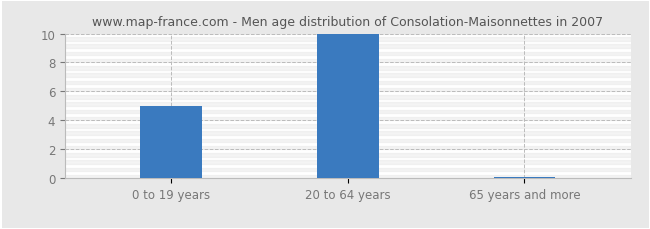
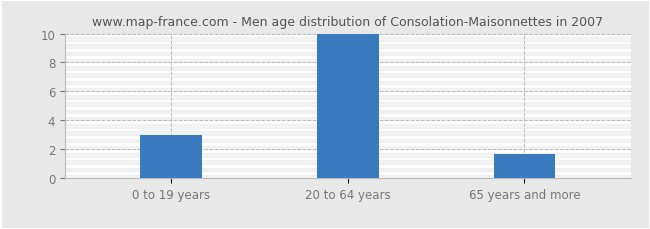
0 to 19 years: 5.0 -> 3.0
65 years and more: 0.1 -> 1.7
